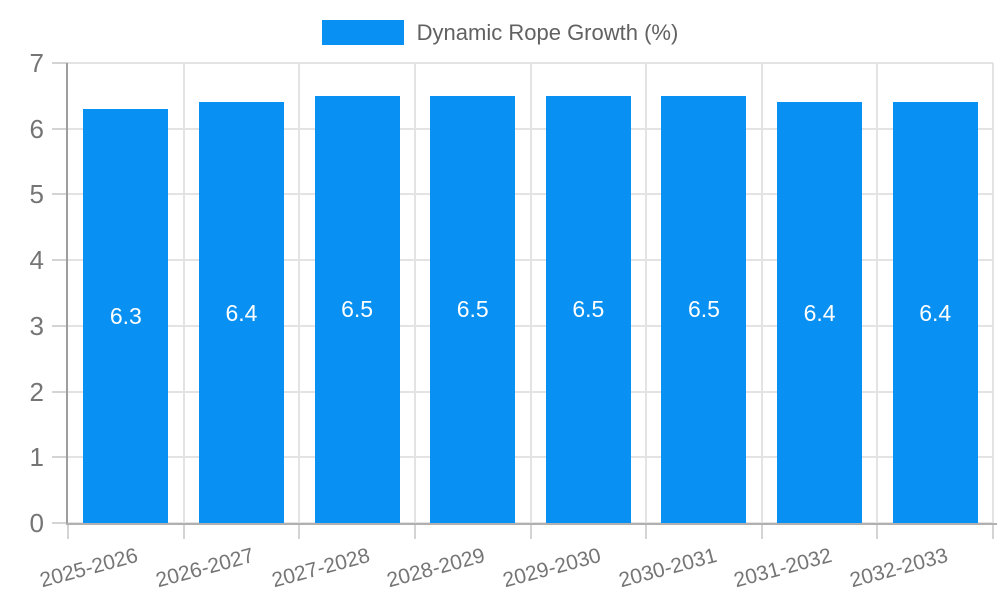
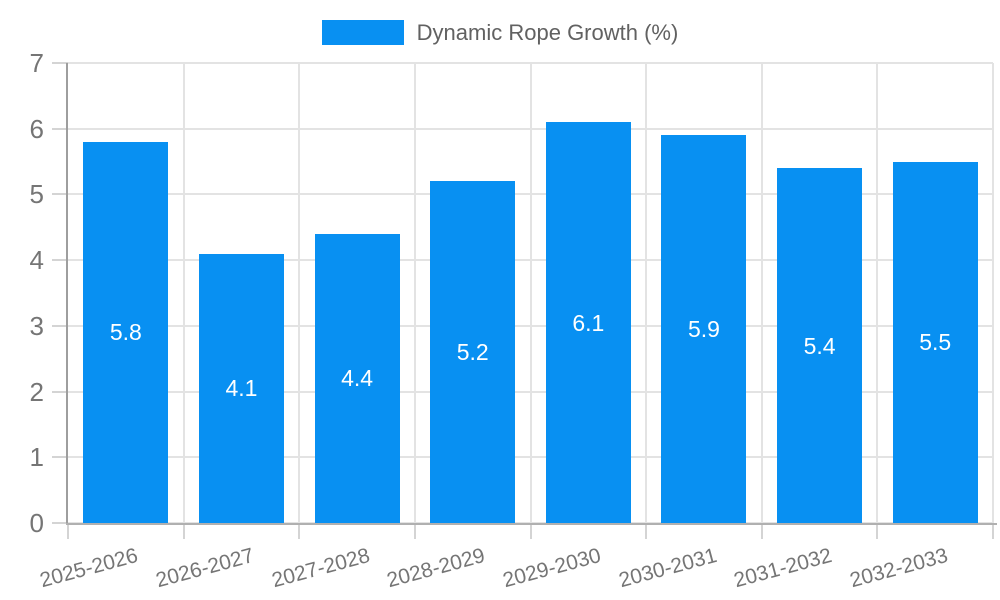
2025-2026: 6.3 -> 5.8
2026-2027: 6.4 -> 4.1
2027-2028: 6.5 -> 4.4
2028-2029: 6.5 -> 5.2
2029-2030: 6.5 -> 6.1
2030-2031: 6.5 -> 5.9
2031-2032: 6.4 -> 5.4
2032-2033: 6.4 -> 5.5
